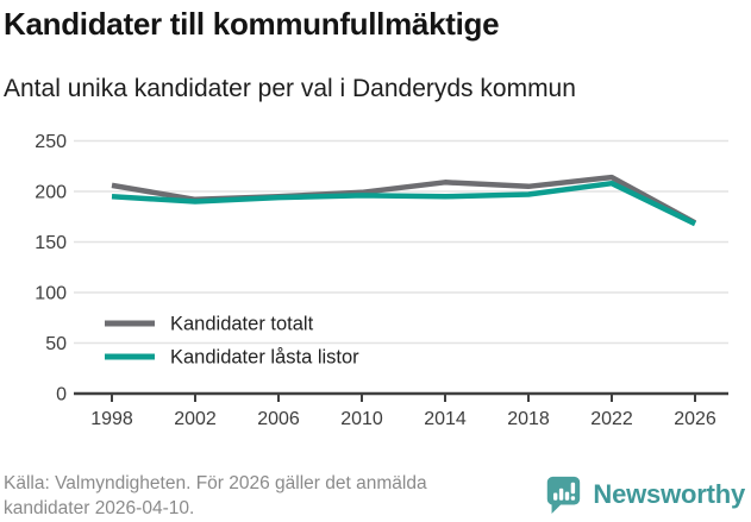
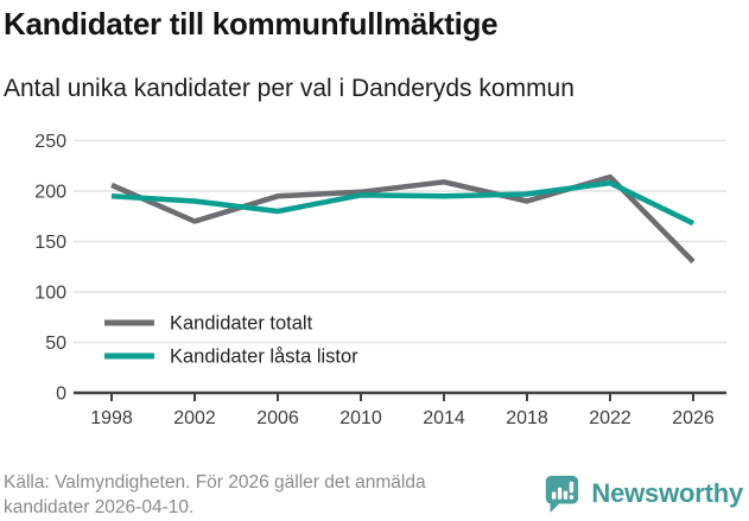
Kandidater totalt/2002: 190 -> 170
Kandidater låsta listor/2006: 190 -> 180
Kandidater totalt/2018: 200 -> 190
Kandidater totalt/2026: 170 -> 130
